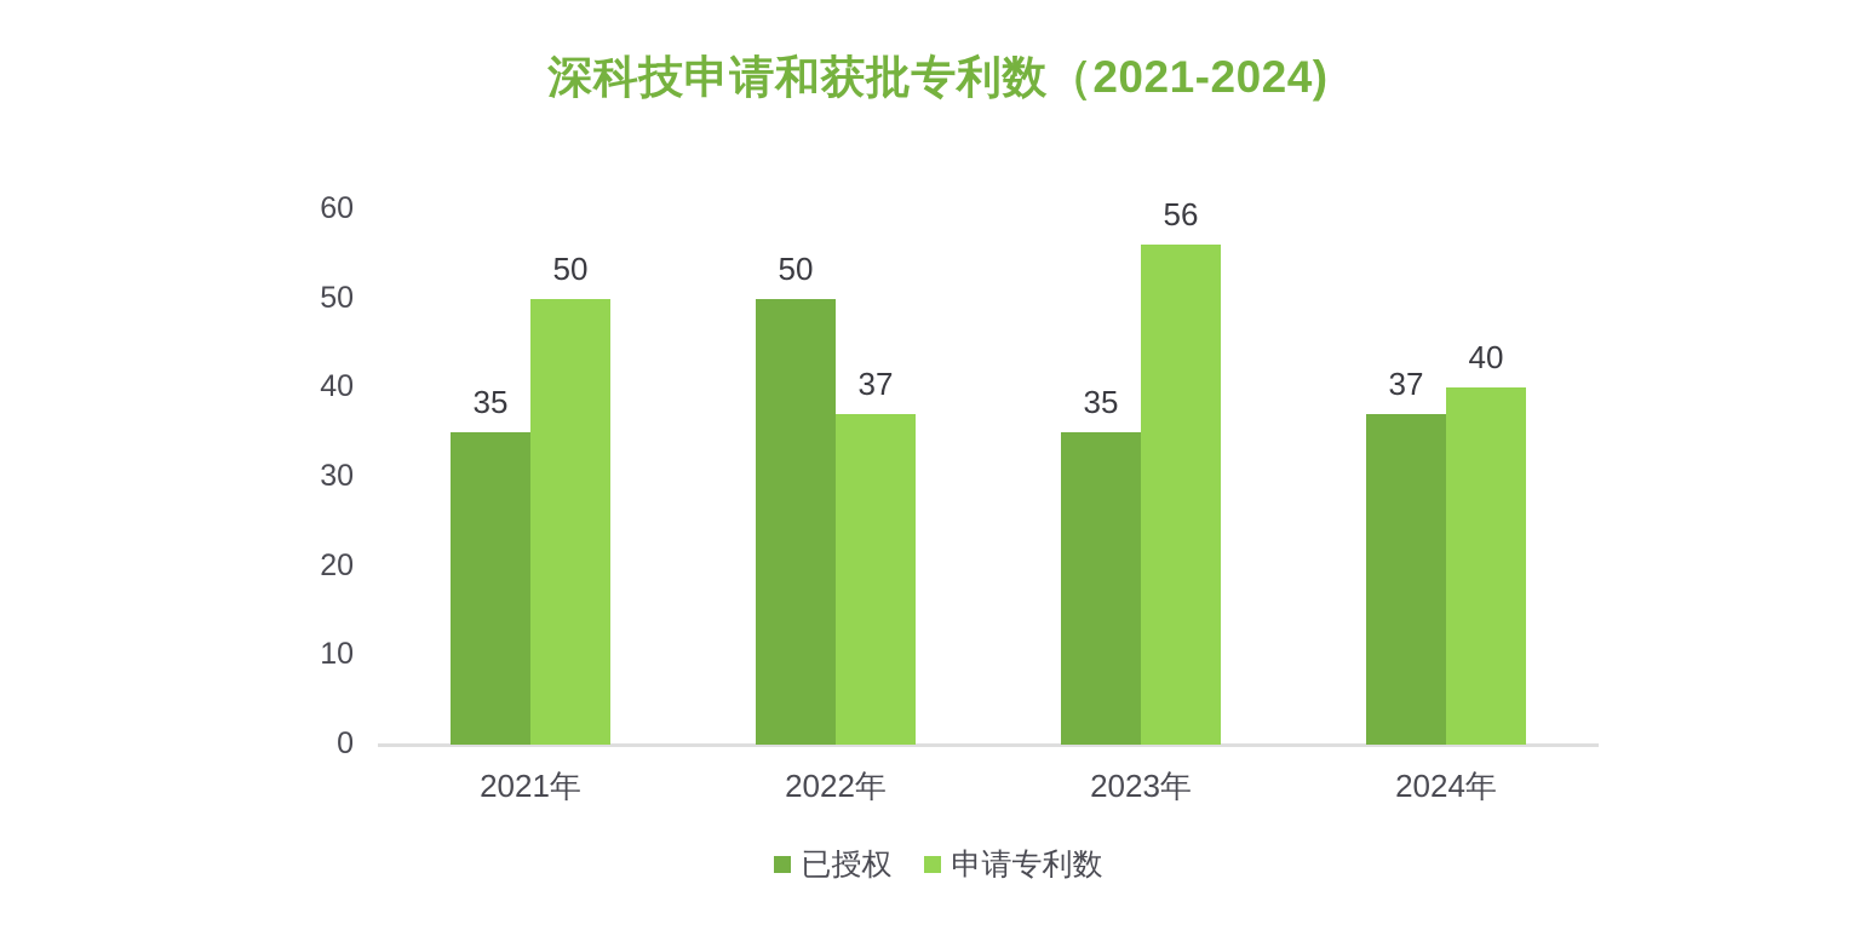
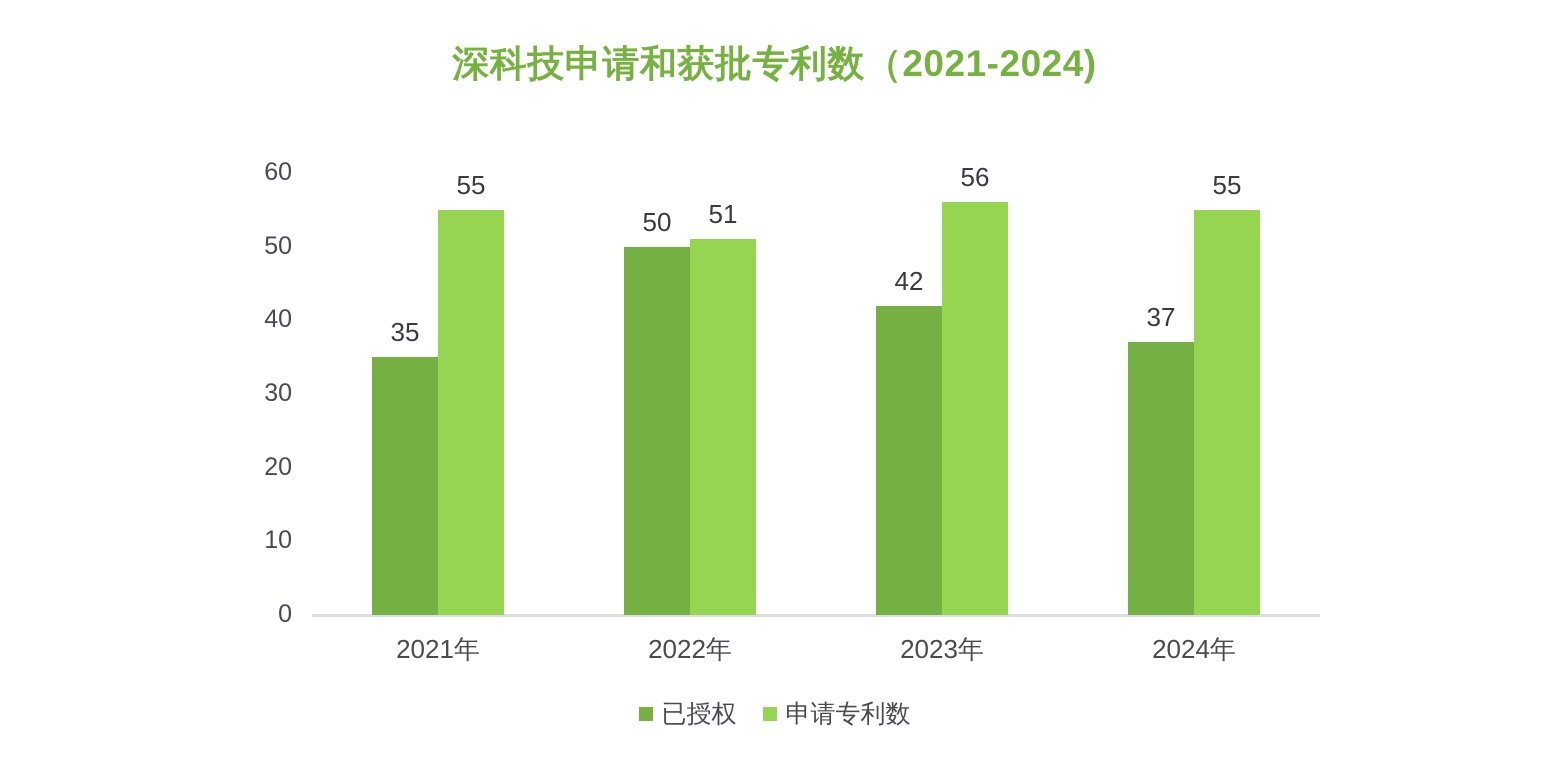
申请专利数/2021年: 50 -> 55
申请专利数/2022年: 37 -> 51
已授权/2023年: 35 -> 42
申请专利数/2024年: 40 -> 55
